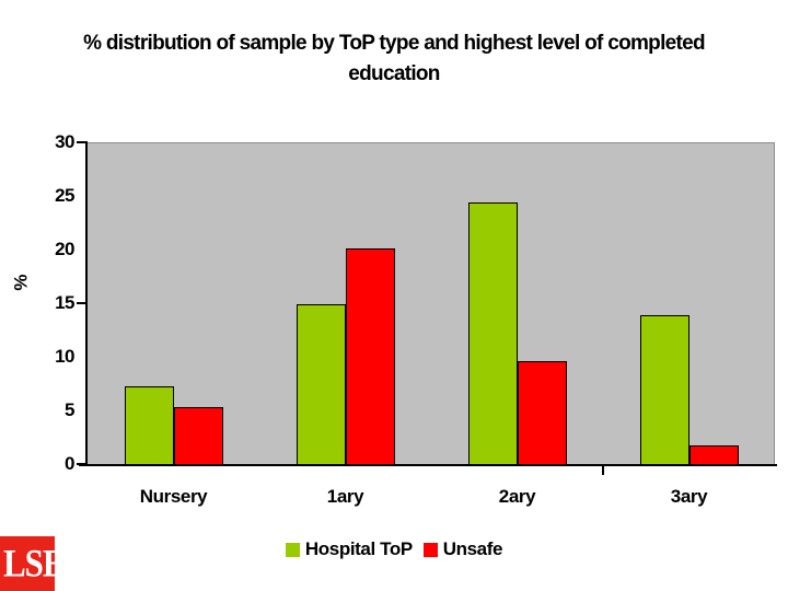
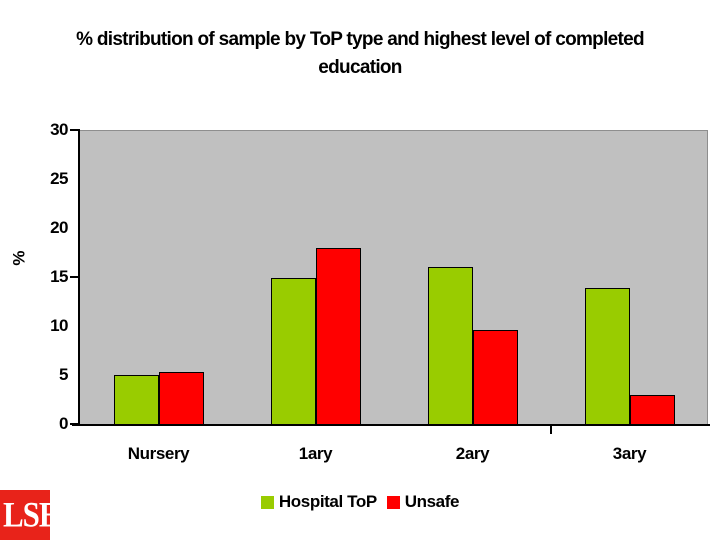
Hospital ToP/Nursery: 7 -> 5
Unsafe/1ary: 20 -> 18
Hospital ToP/2ary: 24 -> 16
Unsafe/3ary: 2 -> 3
